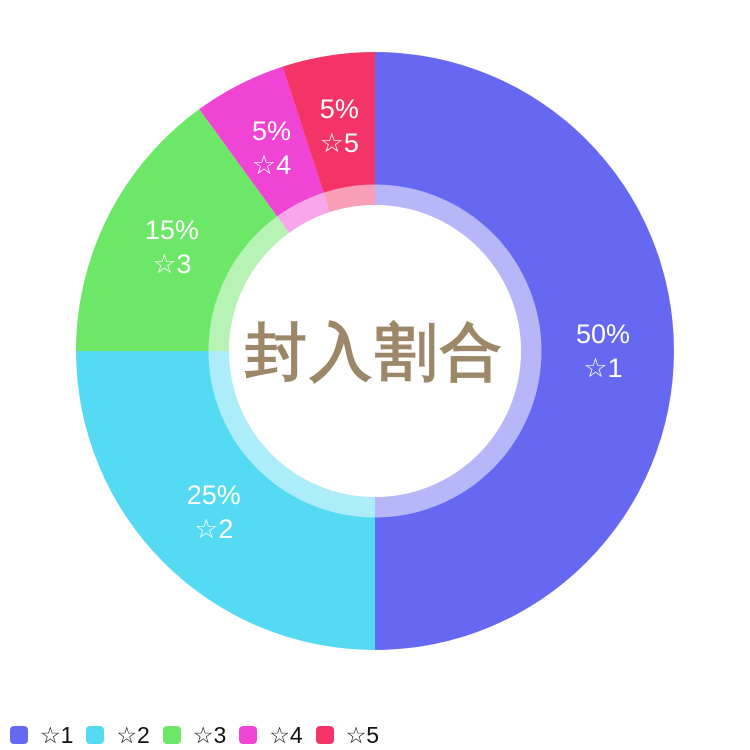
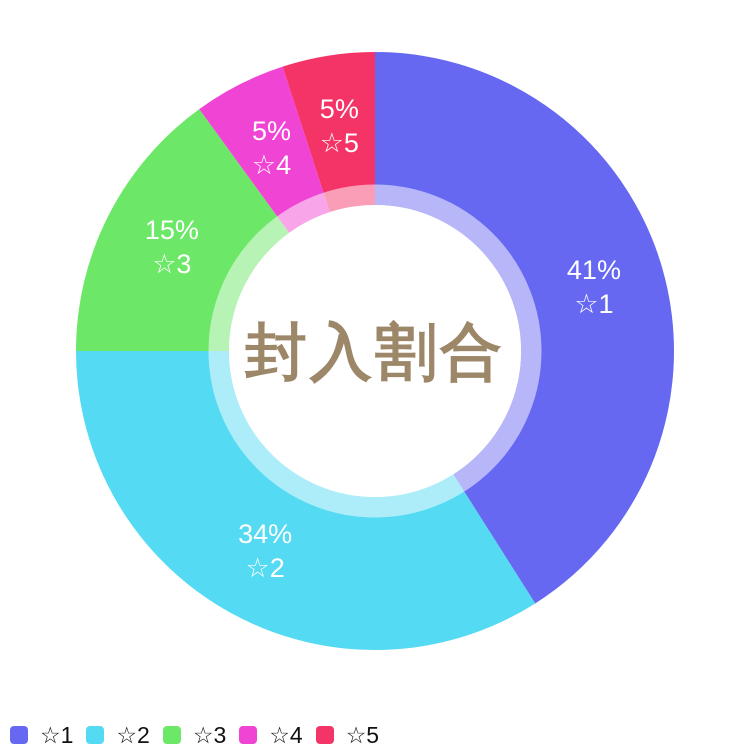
☆1: 50% -> 41%
☆2: 25% -> 34%
